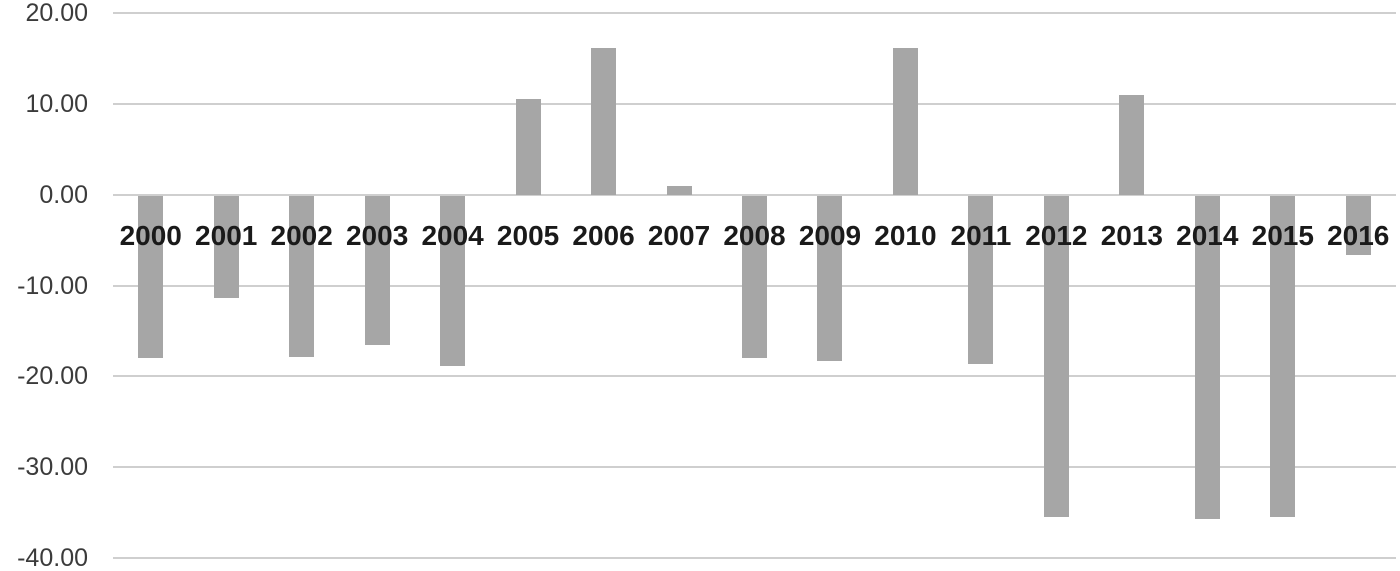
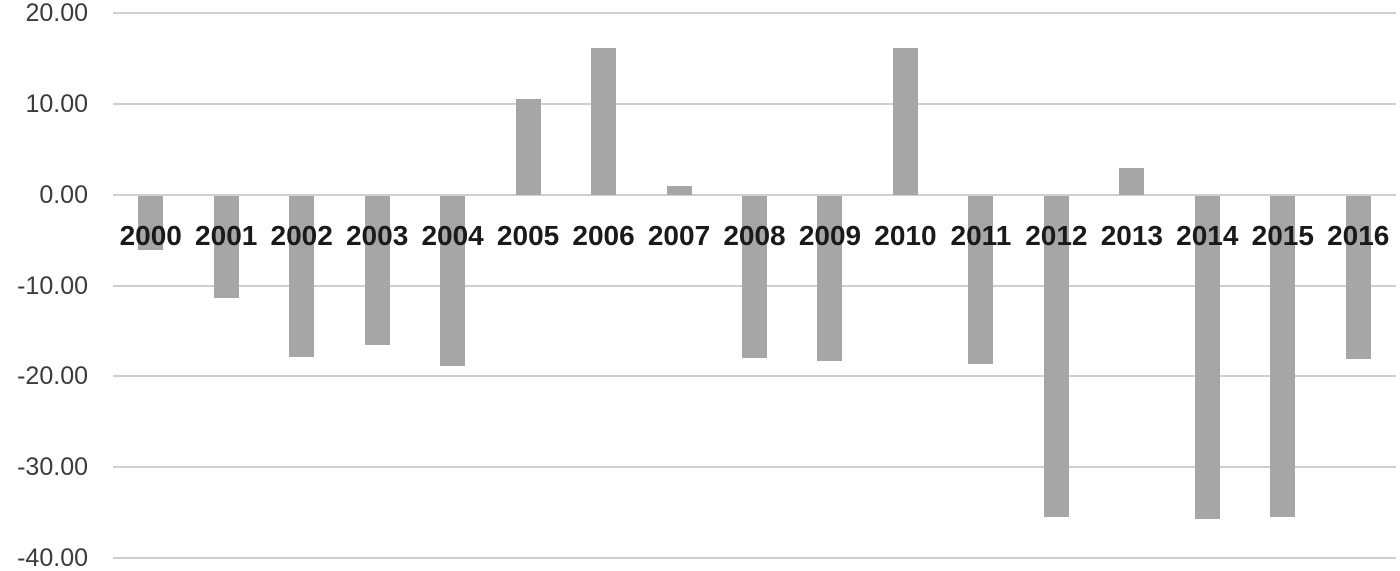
2000: -18 -> -6
2013: 11 -> 3
2016: -6 -> -18
